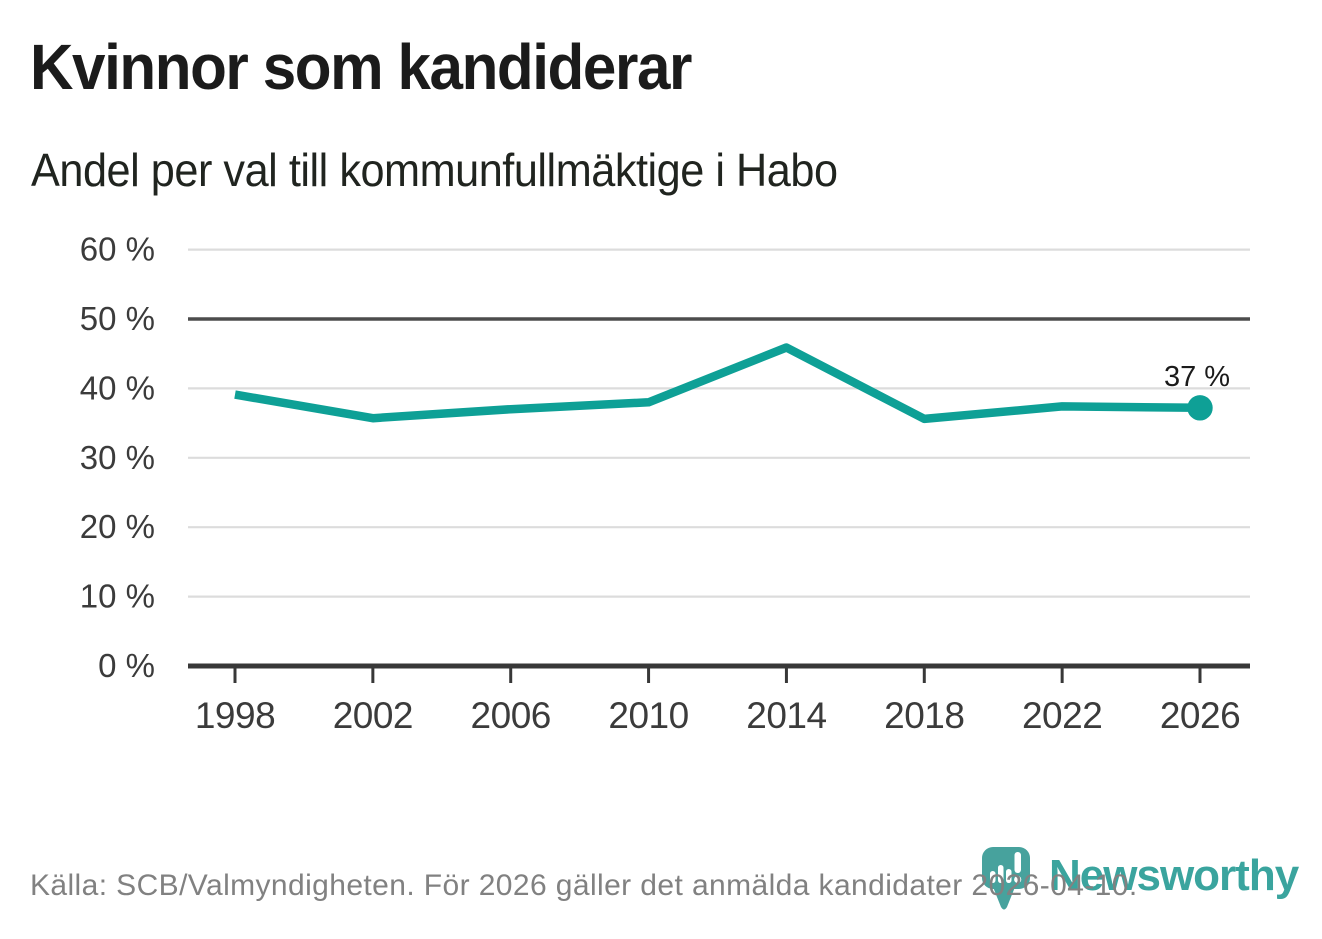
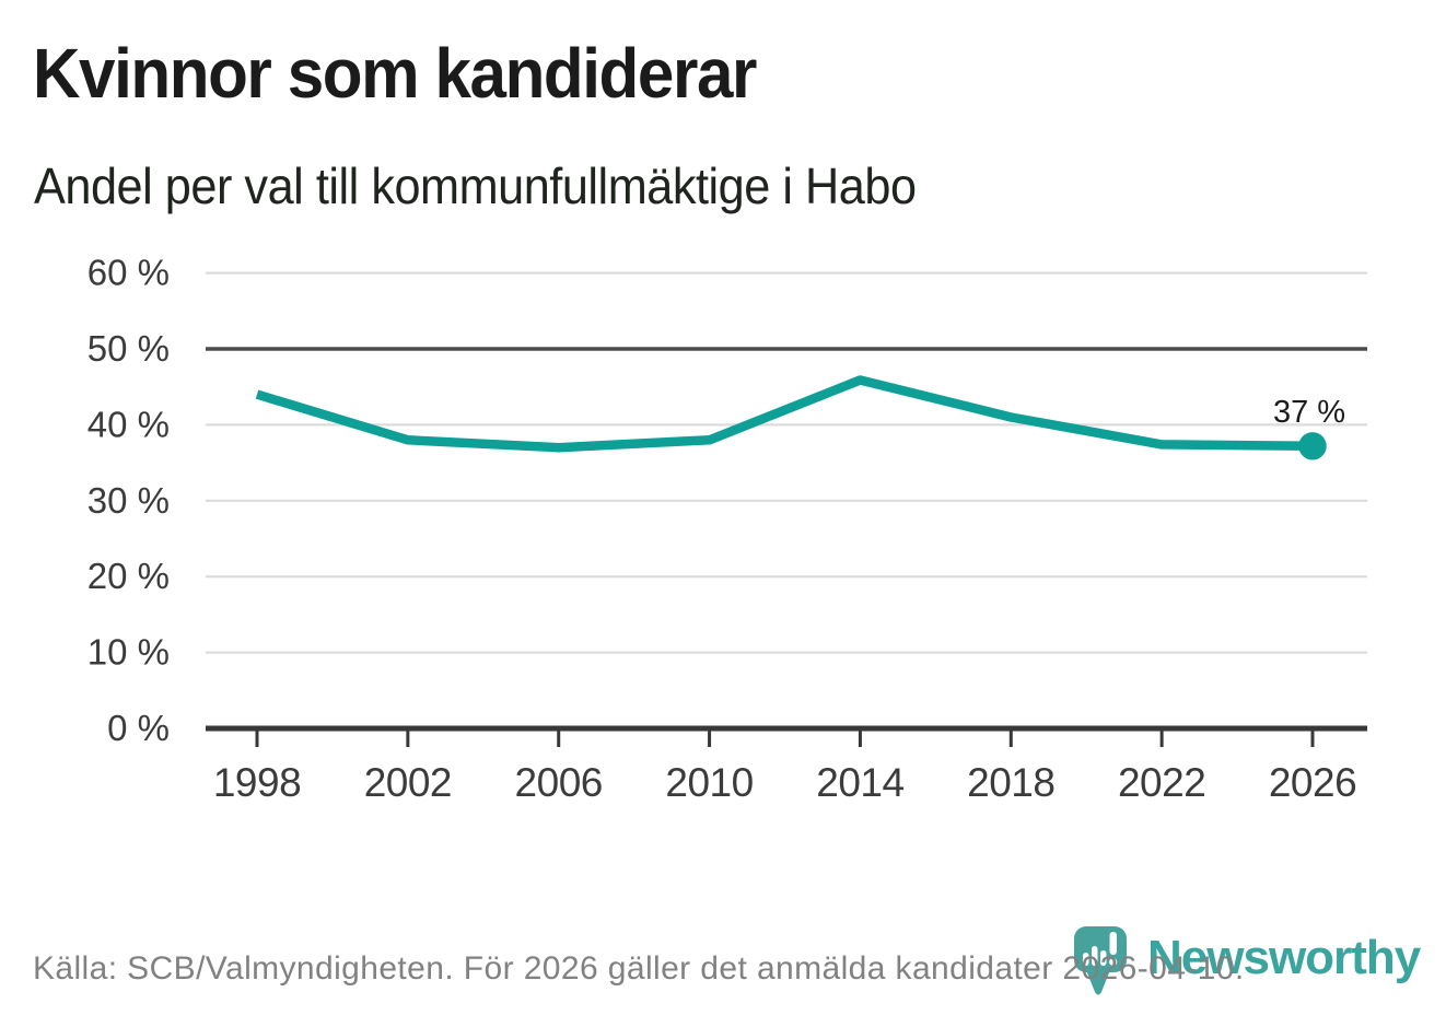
1998: 39% -> 44%
2002: 36% -> 38%
2018: 36% -> 41%
